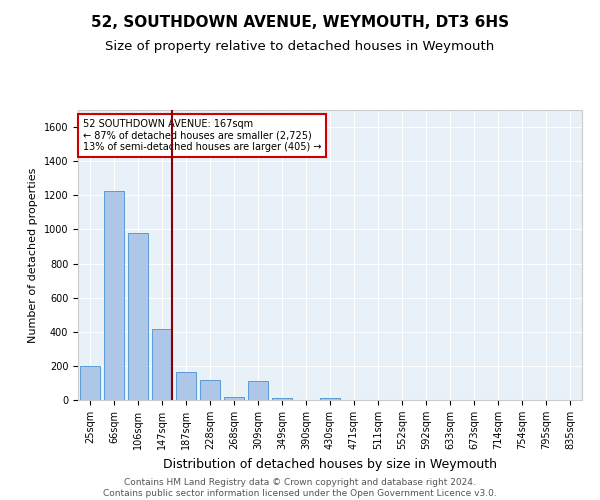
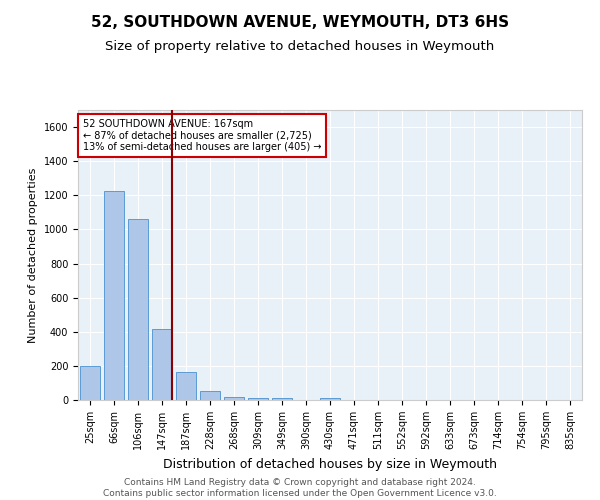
106sqm: 980 -> 1060
228sqm: 120 -> 50
309sqm: 110 -> 10
